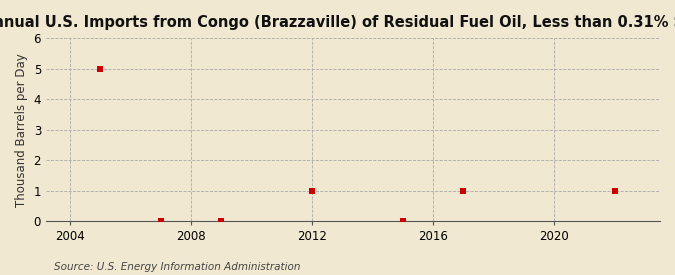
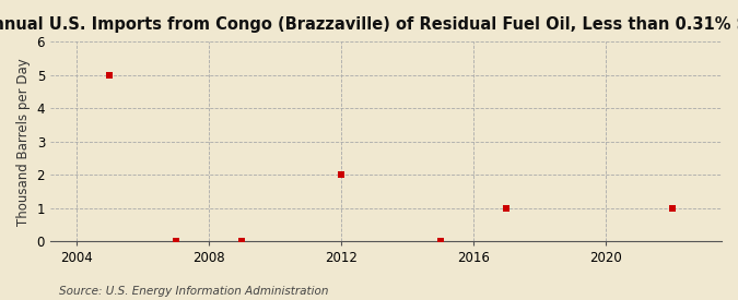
2012: 1 -> 2
